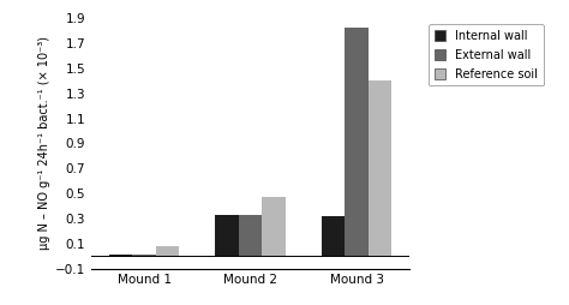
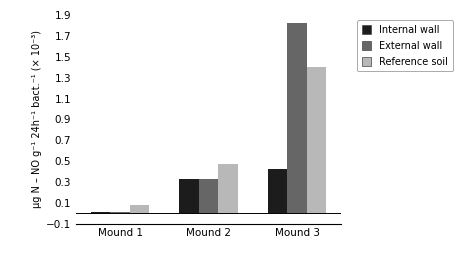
Internal wall/Mound 3: 0.32 -> 0.42
